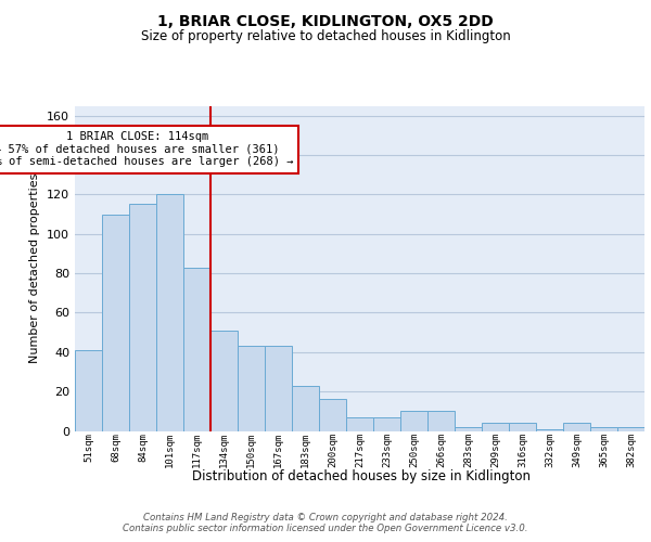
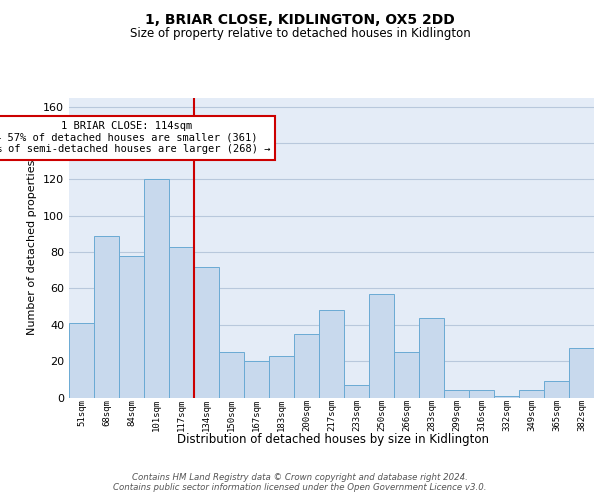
68sqm: 110 -> 89
84sqm: 115 -> 78
134sqm: 51 -> 72
150sqm: 43 -> 25
167sqm: 43 -> 20
200sqm: 16 -> 35
217sqm: 7 -> 48
250sqm: 10 -> 57
266sqm: 10 -> 25
283sqm: 2 -> 44
365sqm: 2 -> 9
382sqm: 2 -> 27
